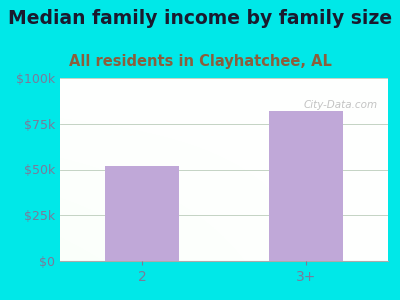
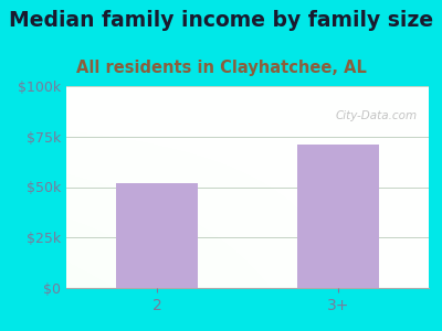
3+: $82k -> $71k
